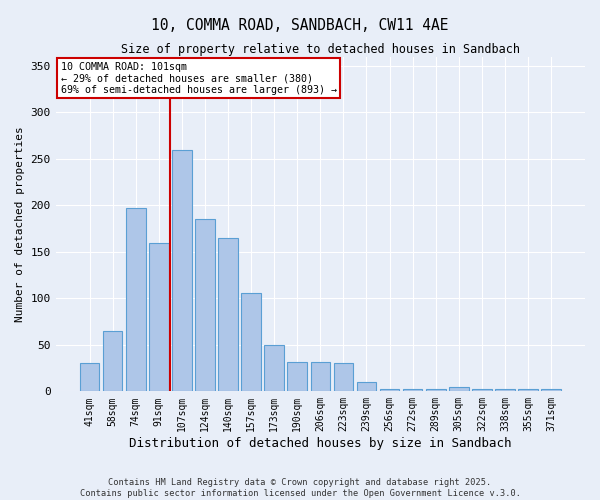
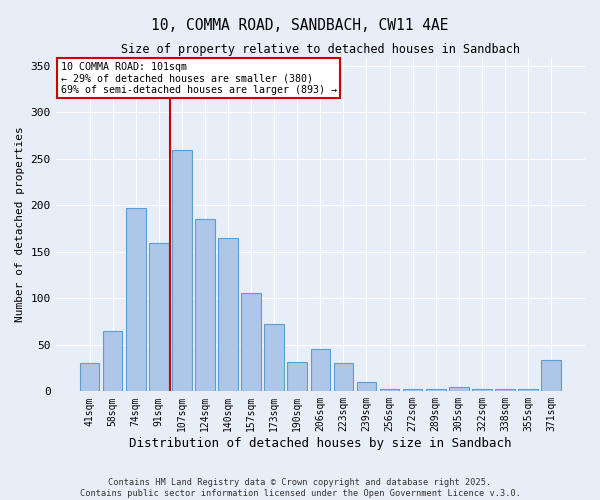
173sqm: 50 -> 72
206sqm: 32 -> 46
371sqm: 2 -> 34
